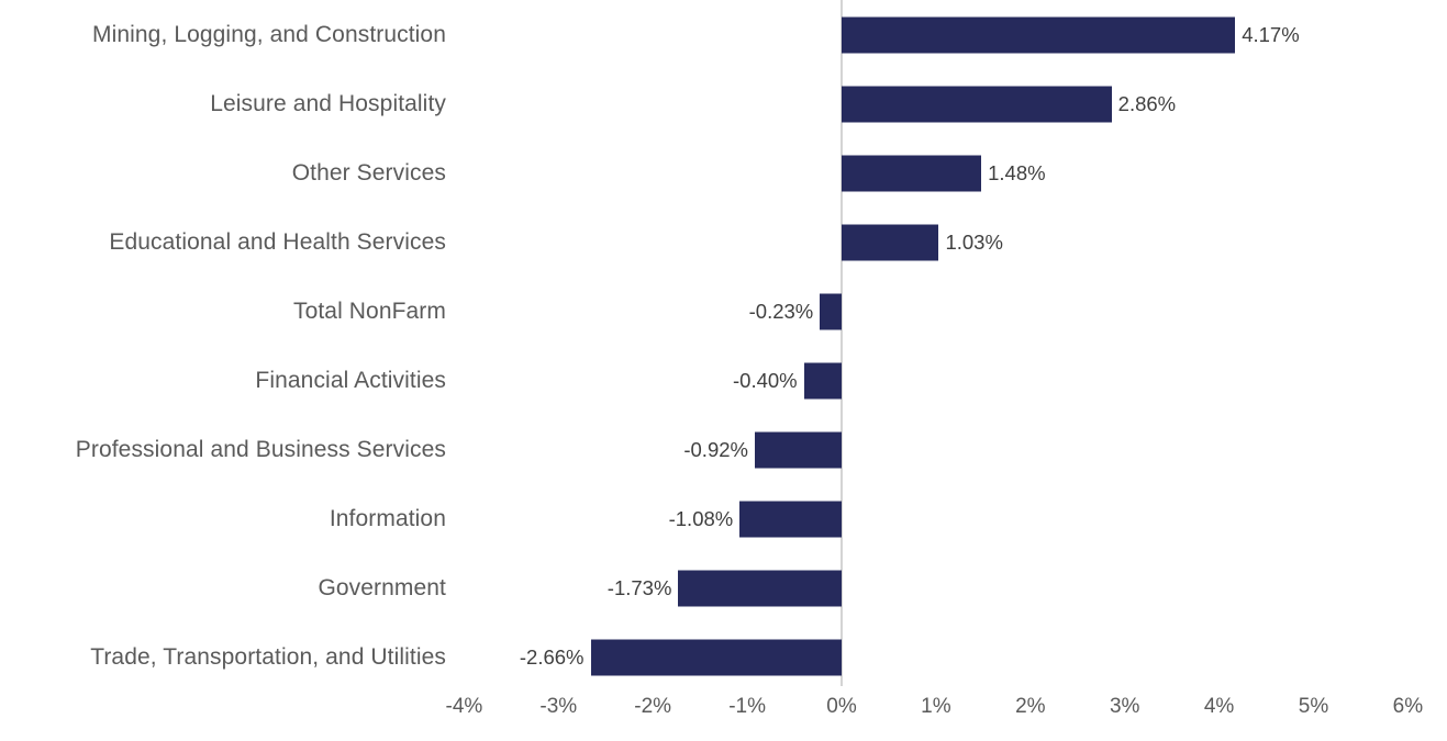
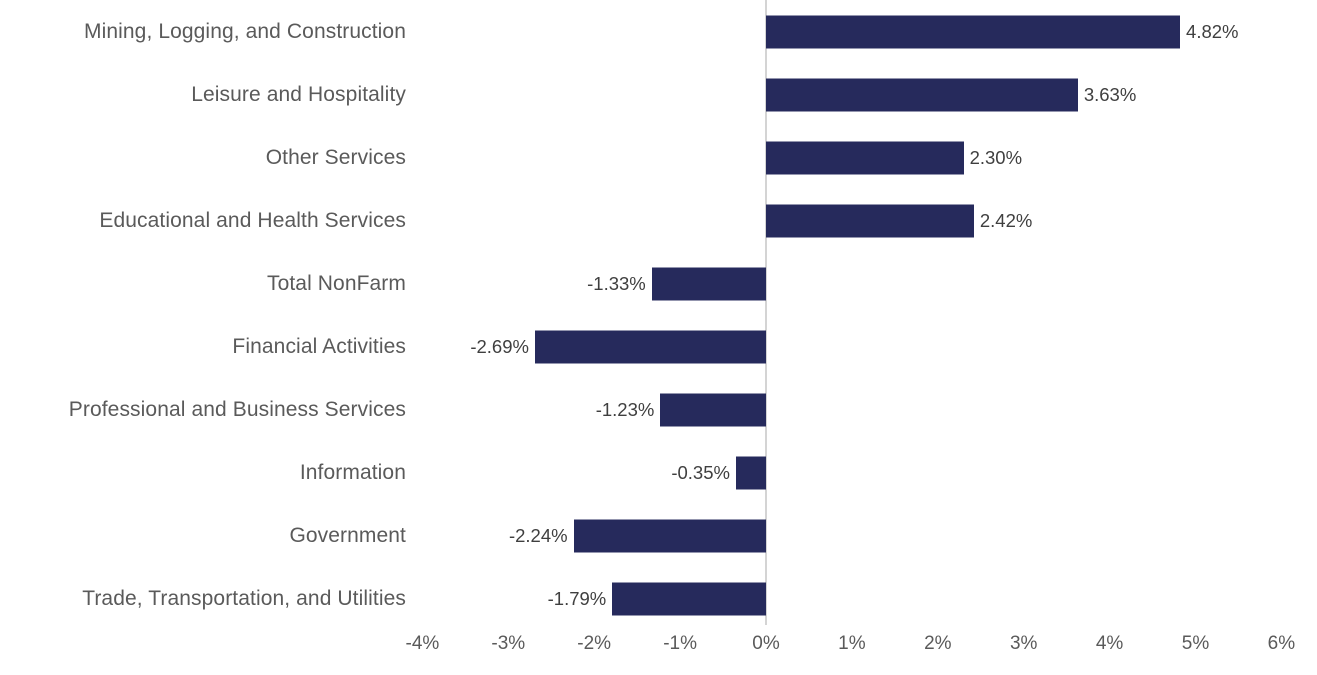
Mining, Logging, and Construction: 4.17% -> 4.82%
Leisure and Hospitality: 2.86% -> 3.63%
Other Services: 1.48% -> 2.30%
Educational and Health Services: 1.03% -> 2.42%
Total NonFarm: -0.23% -> -1.33%
Financial Activities: -0.40% -> -2.69%
Professional and Business Services: -0.92% -> -1.23%
Information: -1.08% -> -0.35%
Government: -1.73% -> -2.24%
Trade, Transportation, and Utilities: -2.66% -> -1.79%
